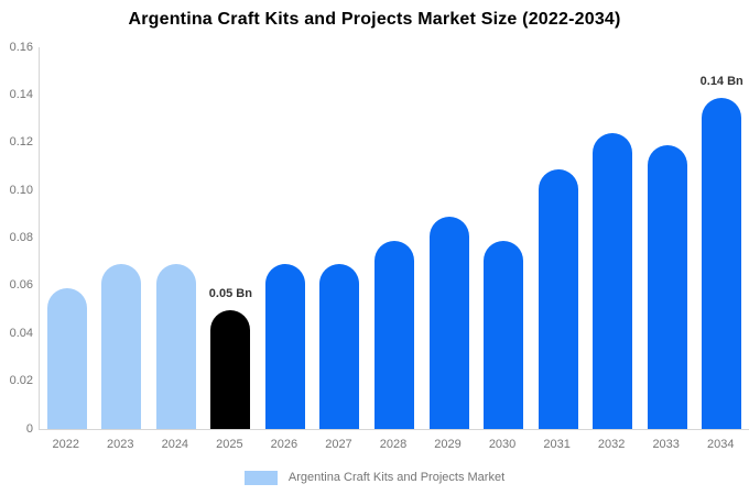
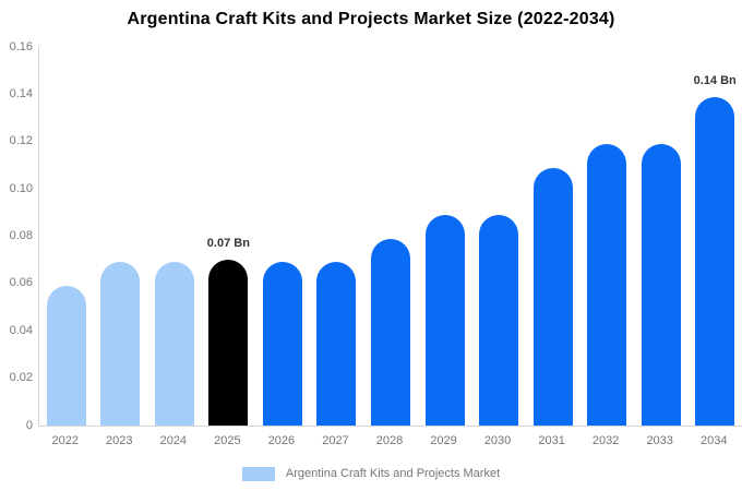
2025: 0.05 -> 0.07
2030: 0.079 -> 0.089
2032: 0.124 -> 0.119
